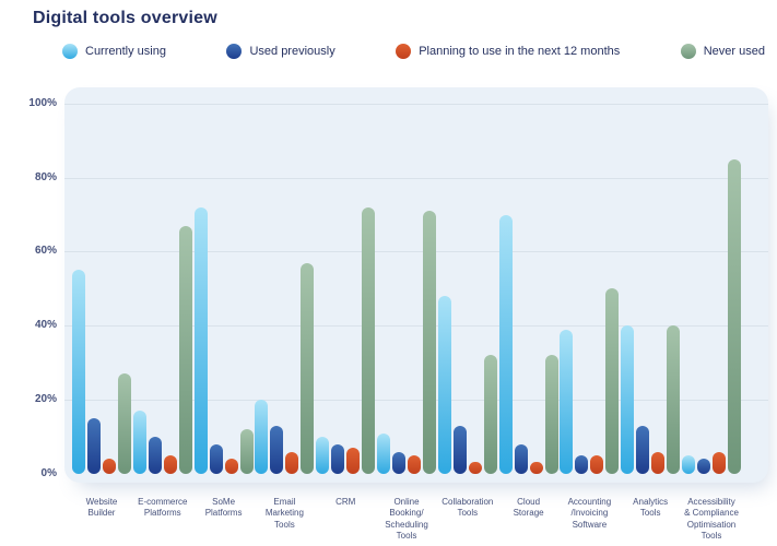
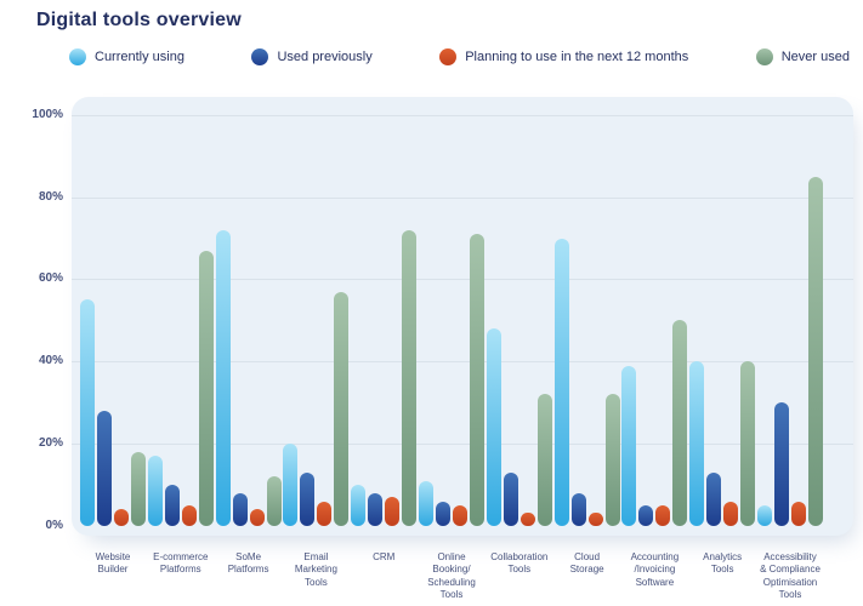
Used previously/Website Builder: 15% -> 28%
Never used/Website Builder: 27% -> 18%
Used previously/Accessibility & Compliance Optimisation Tools: 4% -> 30%
